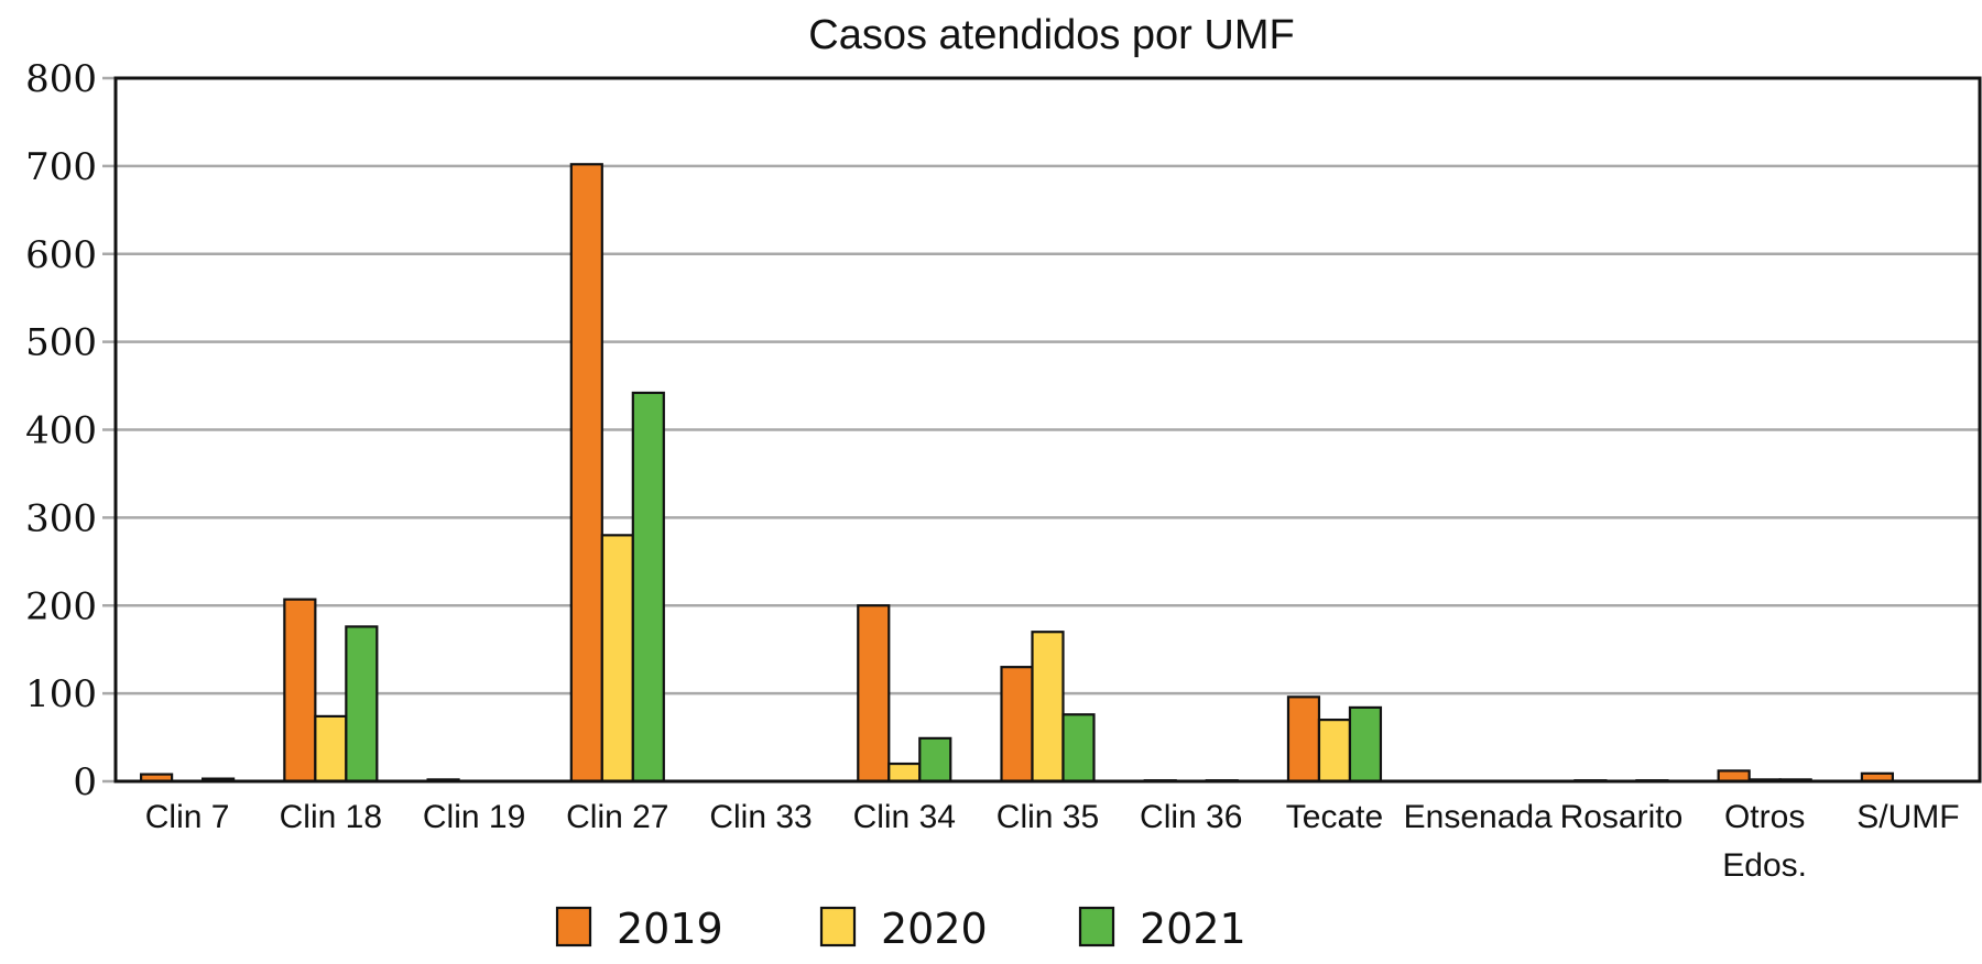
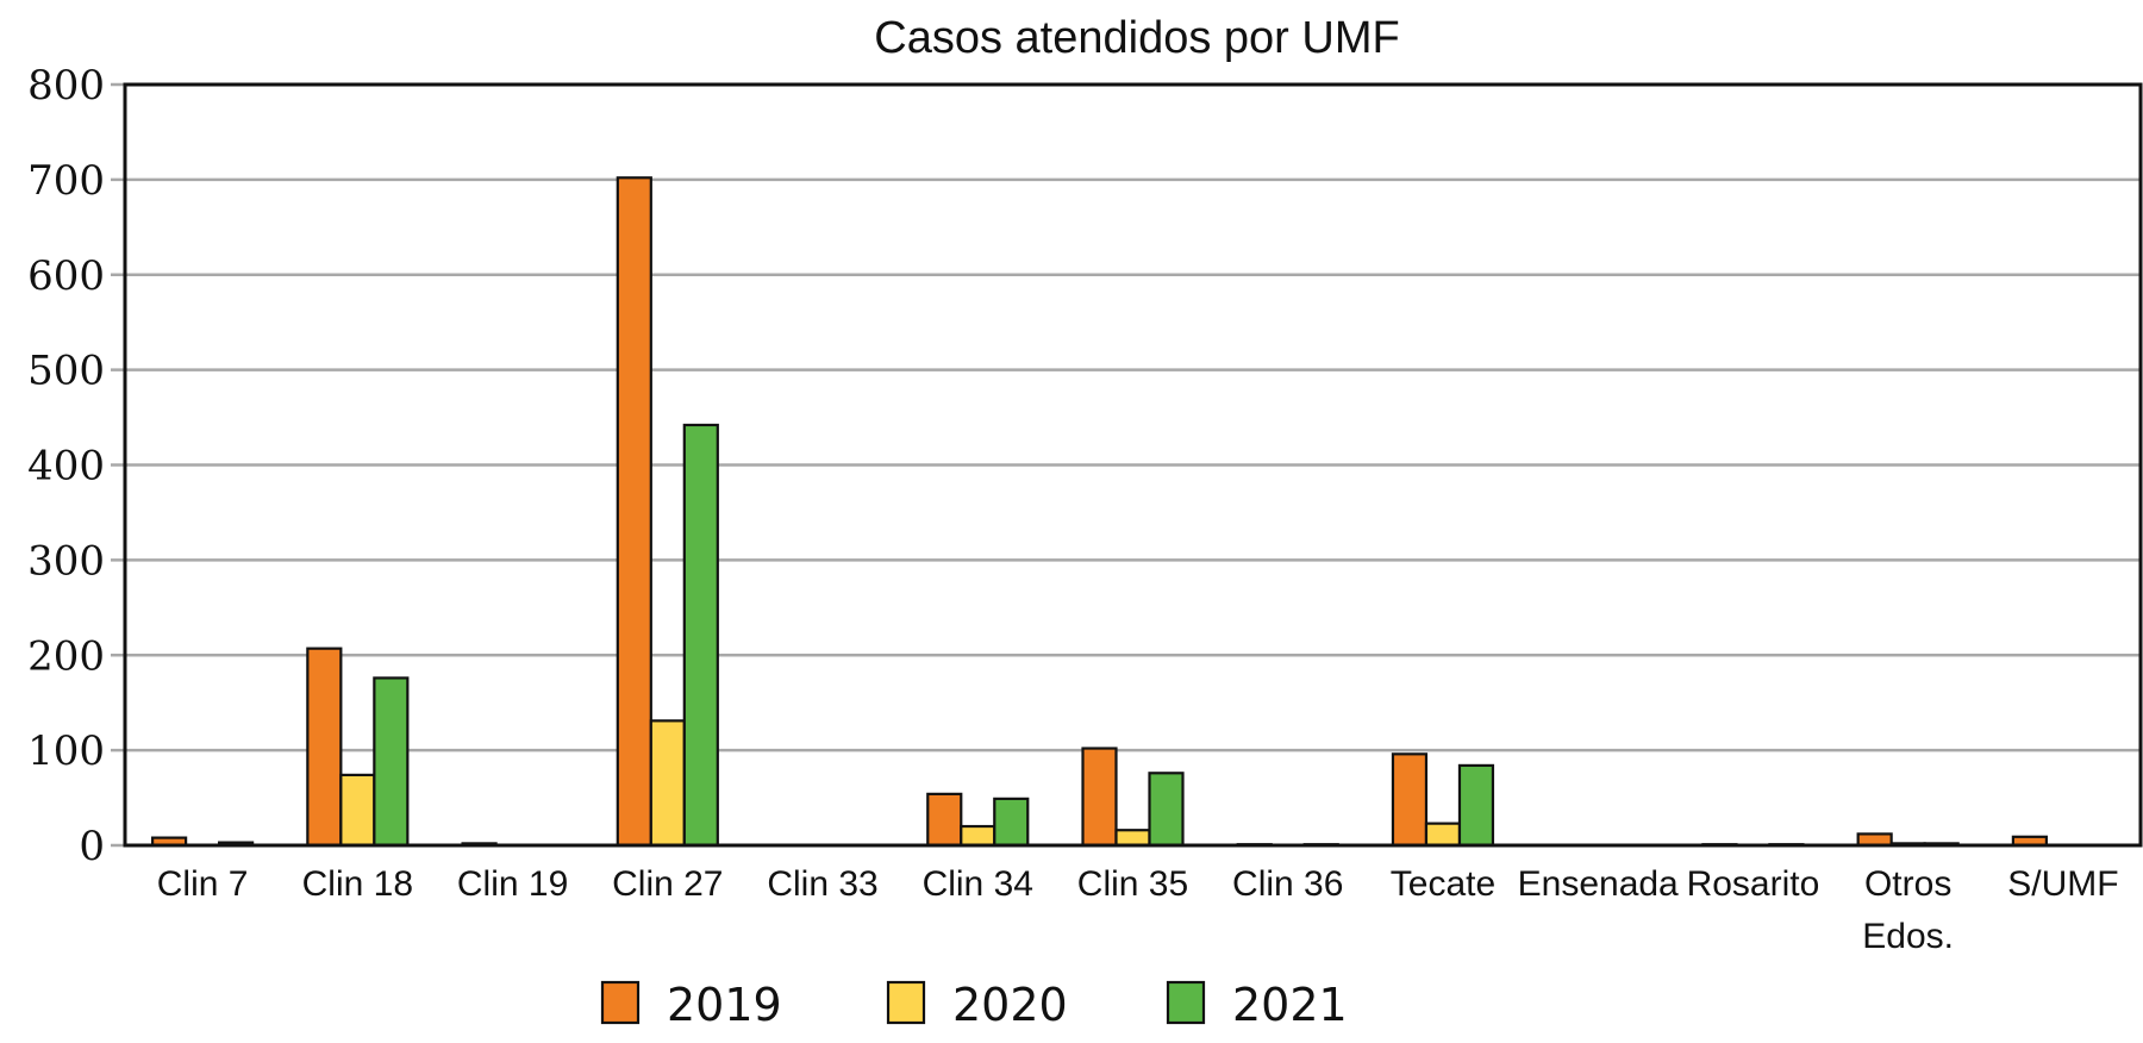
2020/Clin 27: 280 -> 130
2019/Clin 34: 200 -> 50
2019/Clin 35: 130 -> 100
2020/Clin 35: 170 -> 20
2020/Tecate: 70 -> 20
